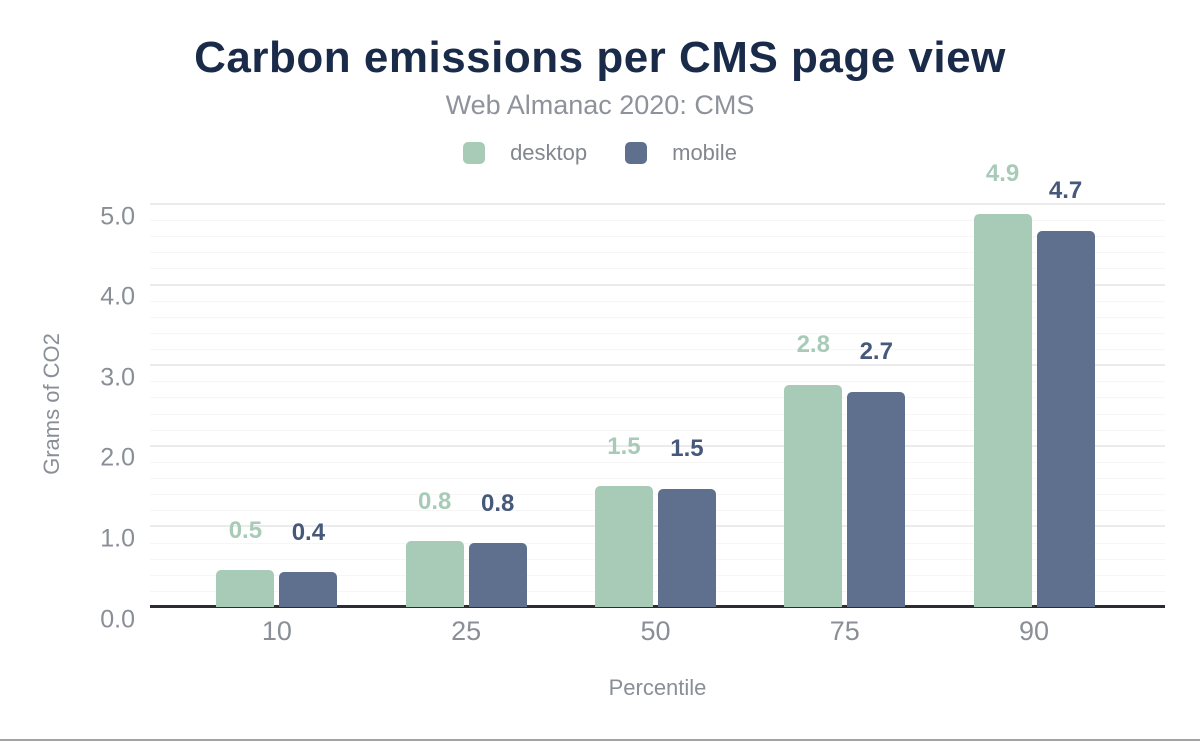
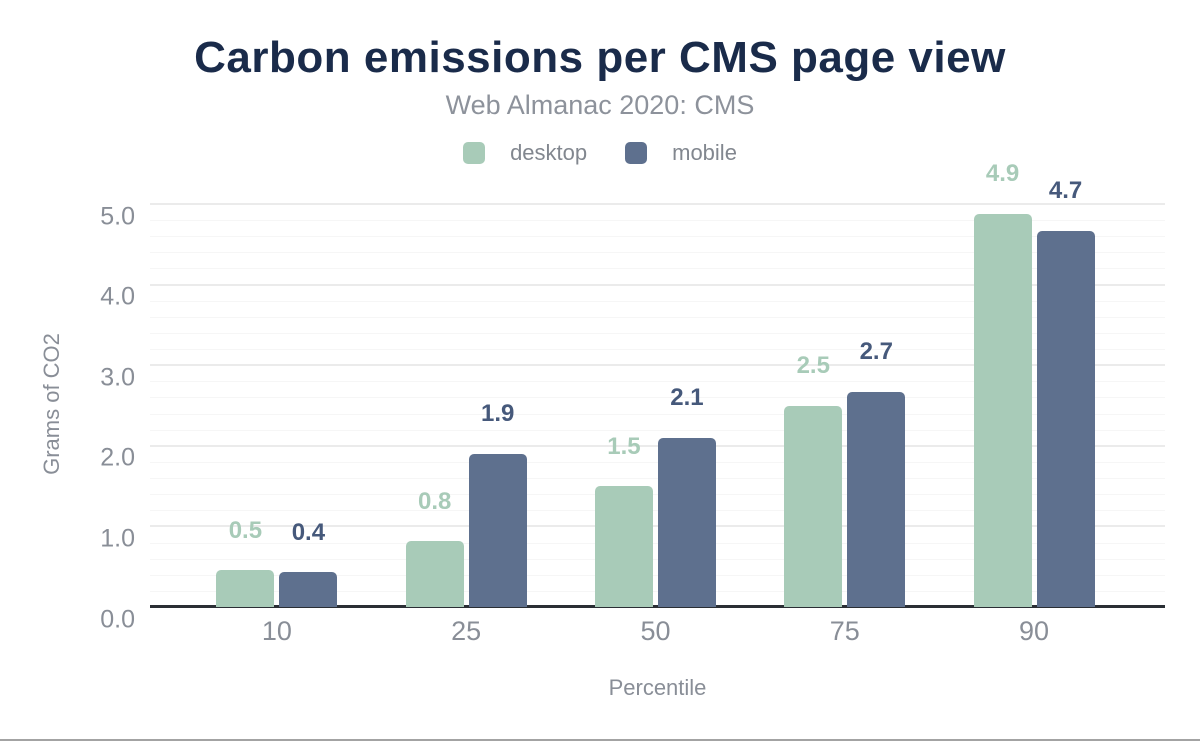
mobile/25: 0.8 -> 1.9
mobile/50: 1.5 -> 2.1
desktop/75: 2.8 -> 2.5
